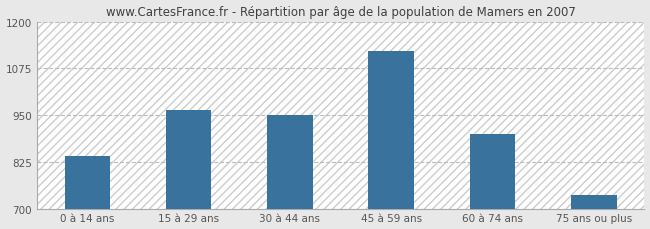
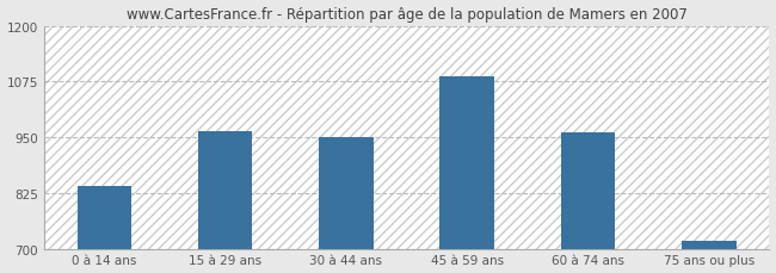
45 à 59 ans: 1120 -> 1087
60 à 74 ans: 900 -> 962
75 ans ou plus: 735 -> 717
